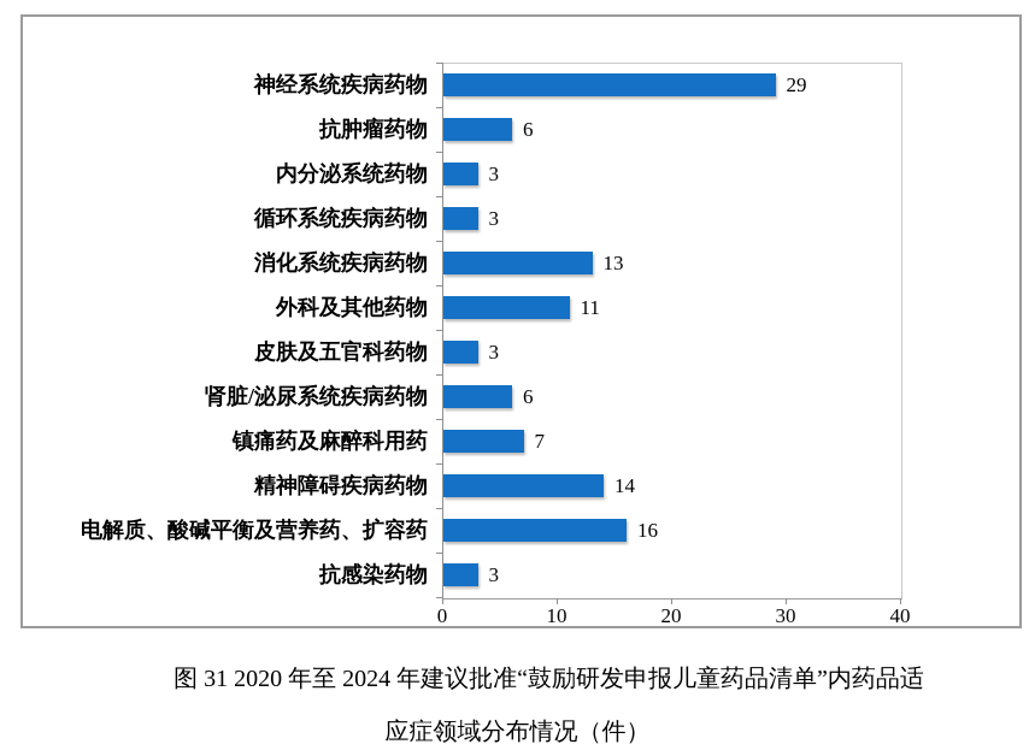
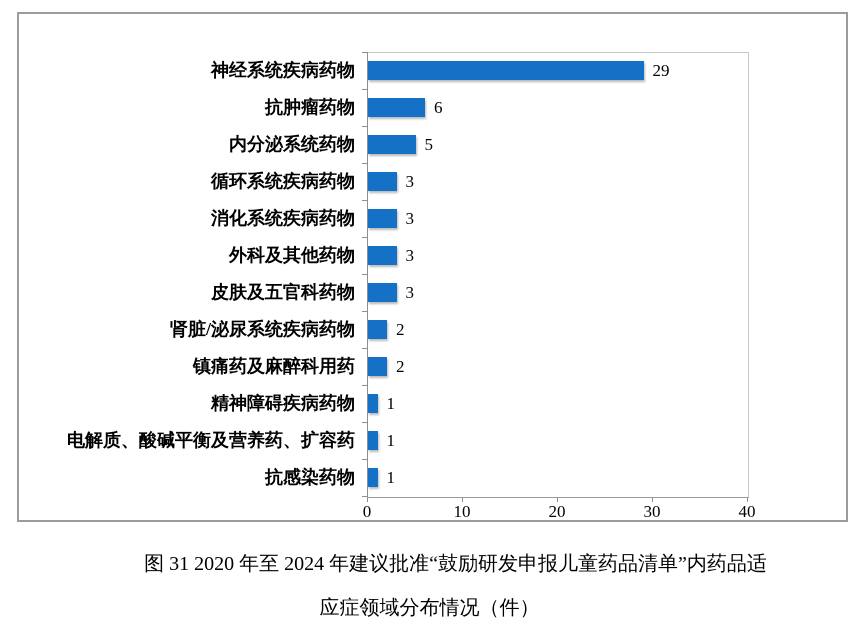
内分泌系统药物: 3 -> 5
消化系统疾病药物: 13 -> 3
外科及其他药物: 11 -> 3
肾脏/泌尿系统疾病药物: 6 -> 2
镇痛药及麻醉科用药: 7 -> 2
精神障碍疾病药物: 14 -> 1
电解质、酸碱平衡及营养药、扩容药: 16 -> 1
抗感染药物: 3 -> 1
